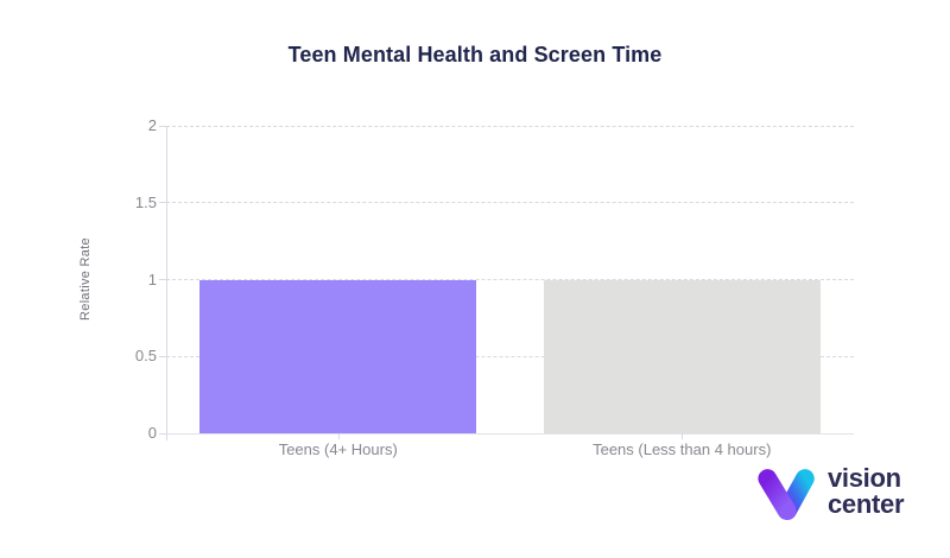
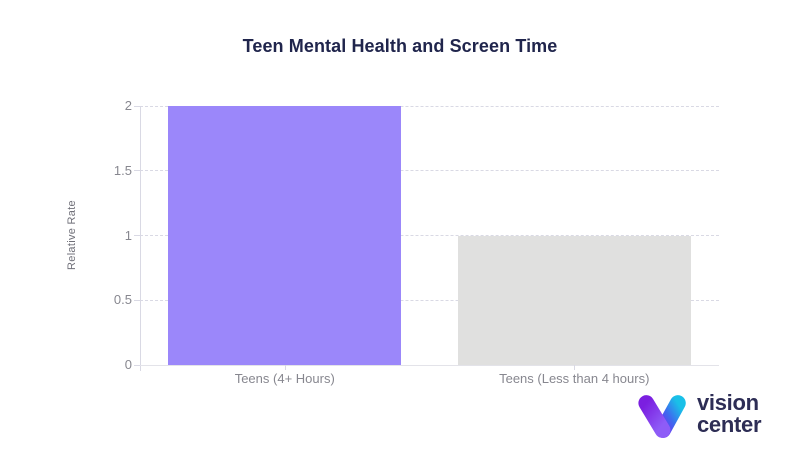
Teens (4+ Hours): 1 -> 2
